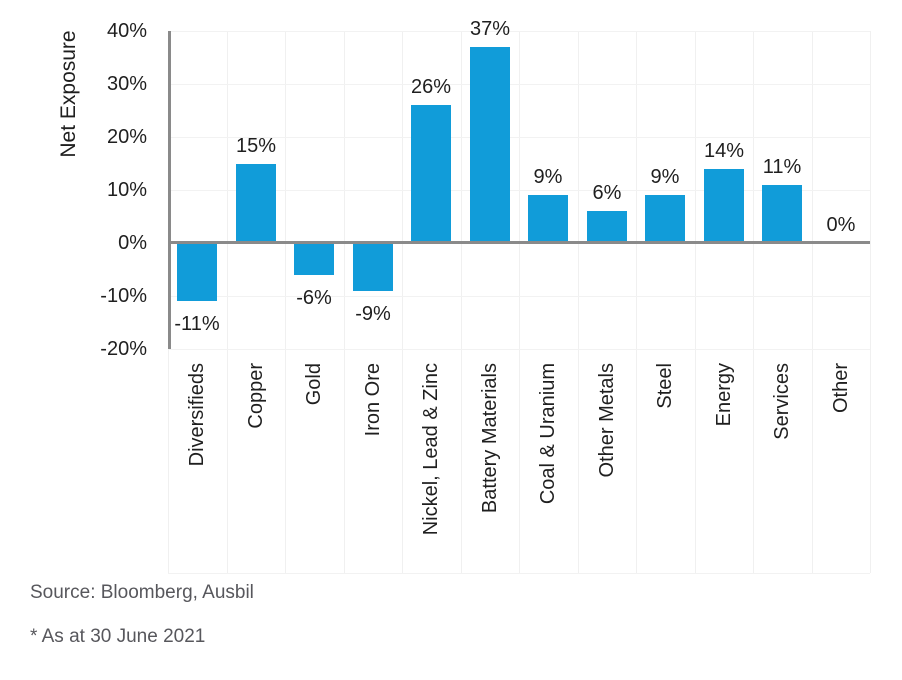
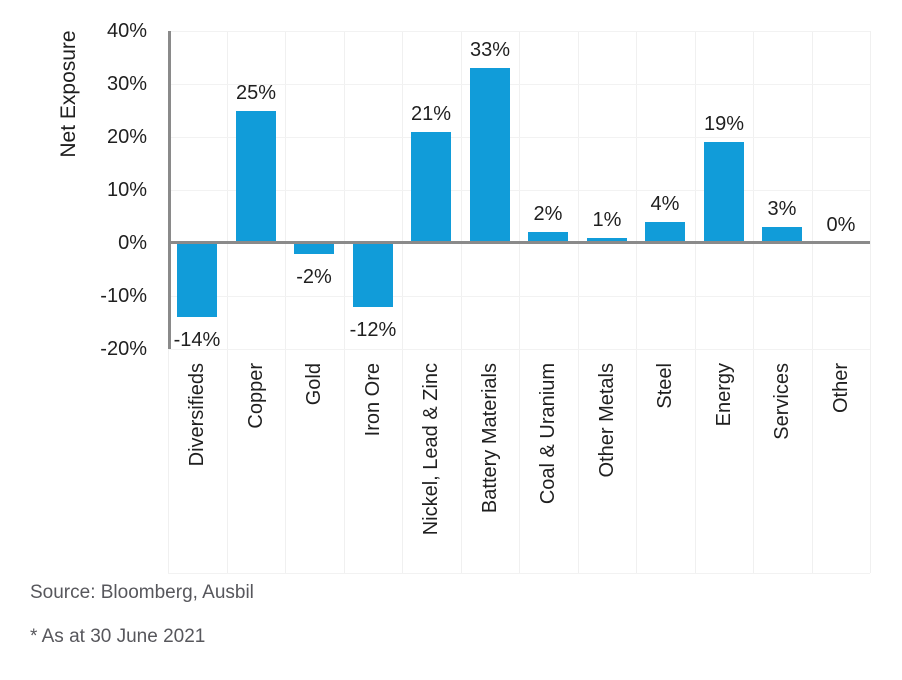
Diversifieds: -11% -> -14%
Copper: 15% -> 25%
Gold: -6% -> -2%
Iron Ore: -9% -> -12%
Nickel, Lead & Zinc: 26% -> 21%
Battery Materials: 37% -> 33%
Coal & Uranium: 9% -> 2%
Other Metals: 6% -> 1%
Steel: 9% -> 4%
Energy: 14% -> 19%
Services: 11% -> 3%
